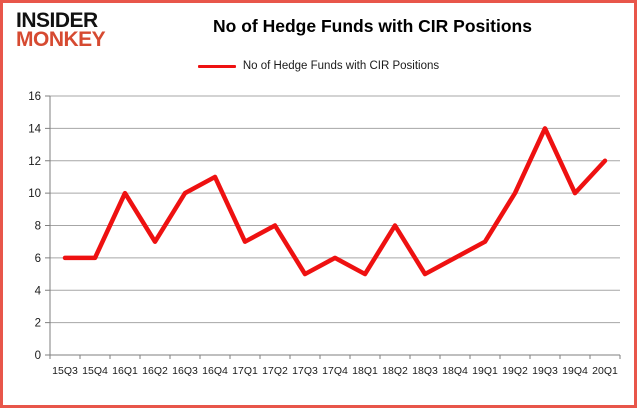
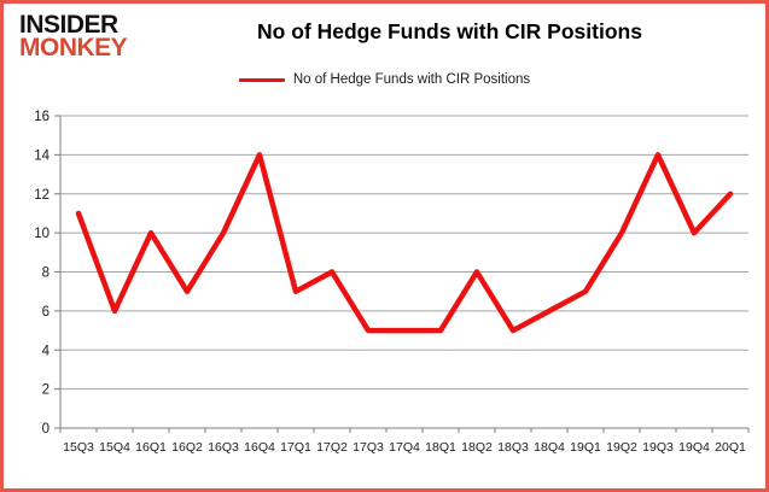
15Q3: 6 -> 11
16Q4: 11 -> 14
17Q4: 6 -> 5
